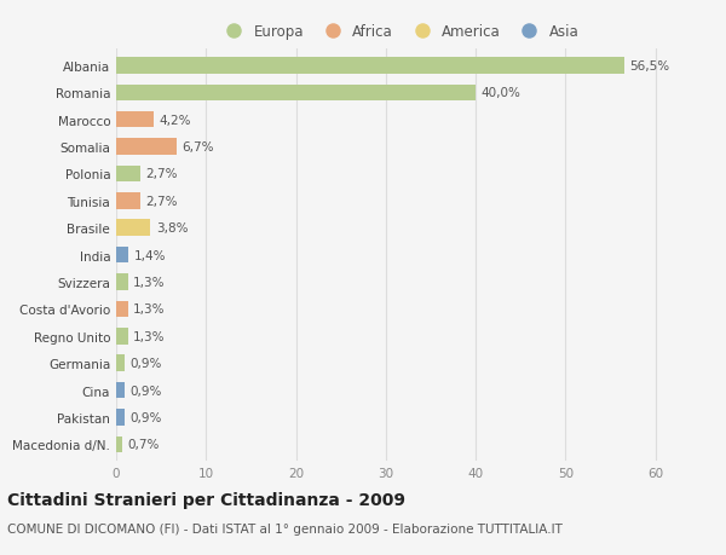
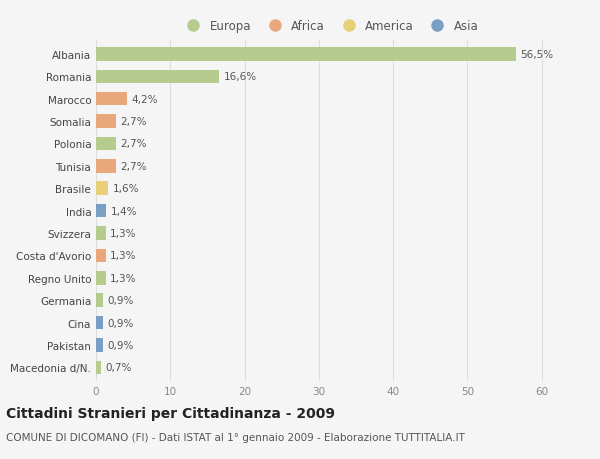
Romania: 40,0% -> 16,6%
Somalia: 6,7% -> 2,7%
Brasile: 3,8% -> 1,6%
